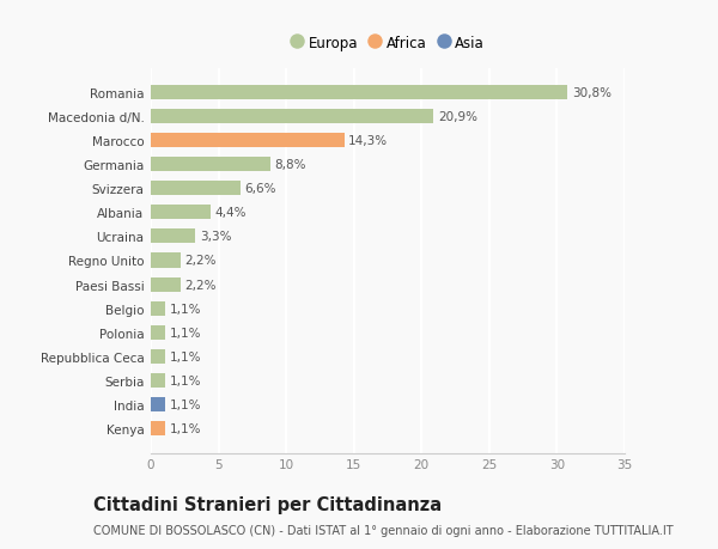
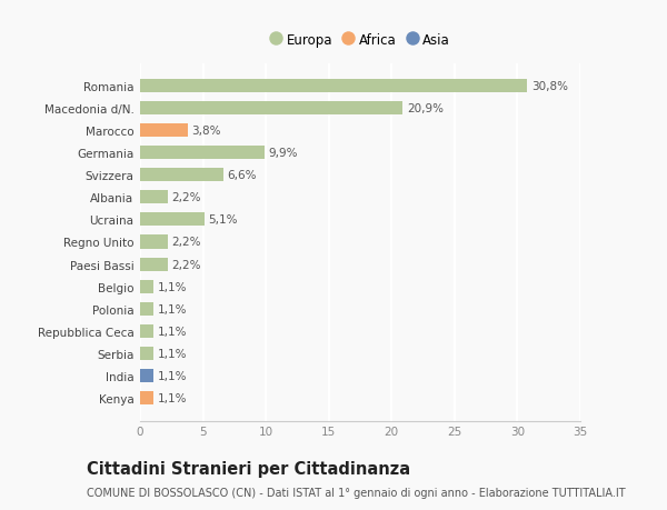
Marocco: 14,3% -> 3,8%
Germania: 8,8% -> 9,9%
Albania: 4,4% -> 2,2%
Ucraina: 3,3% -> 5,1%
